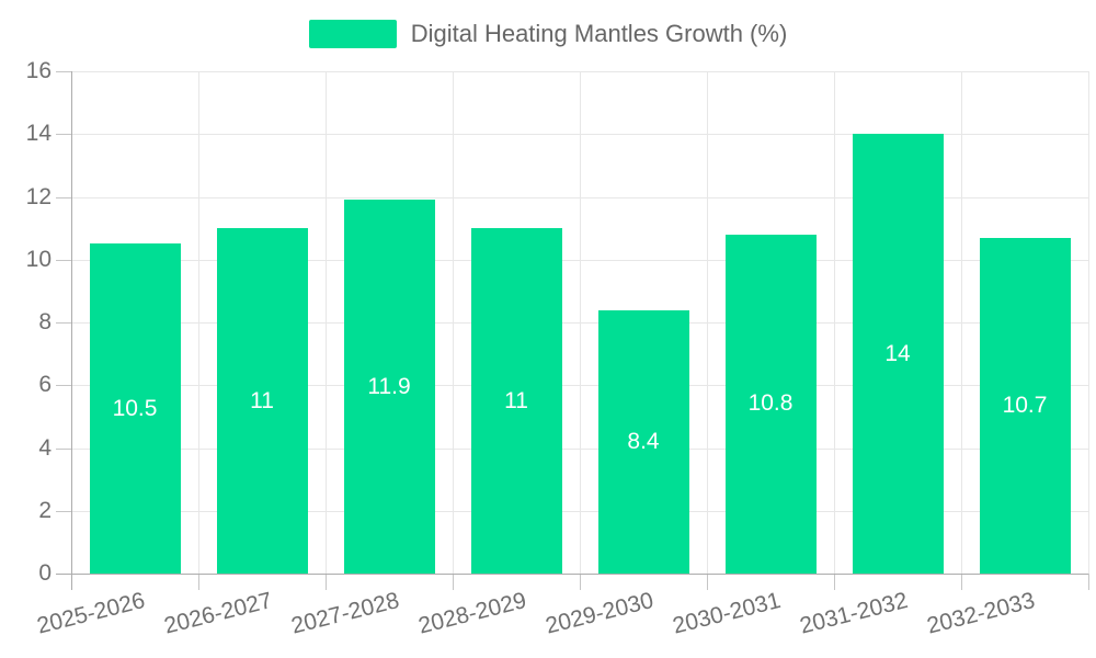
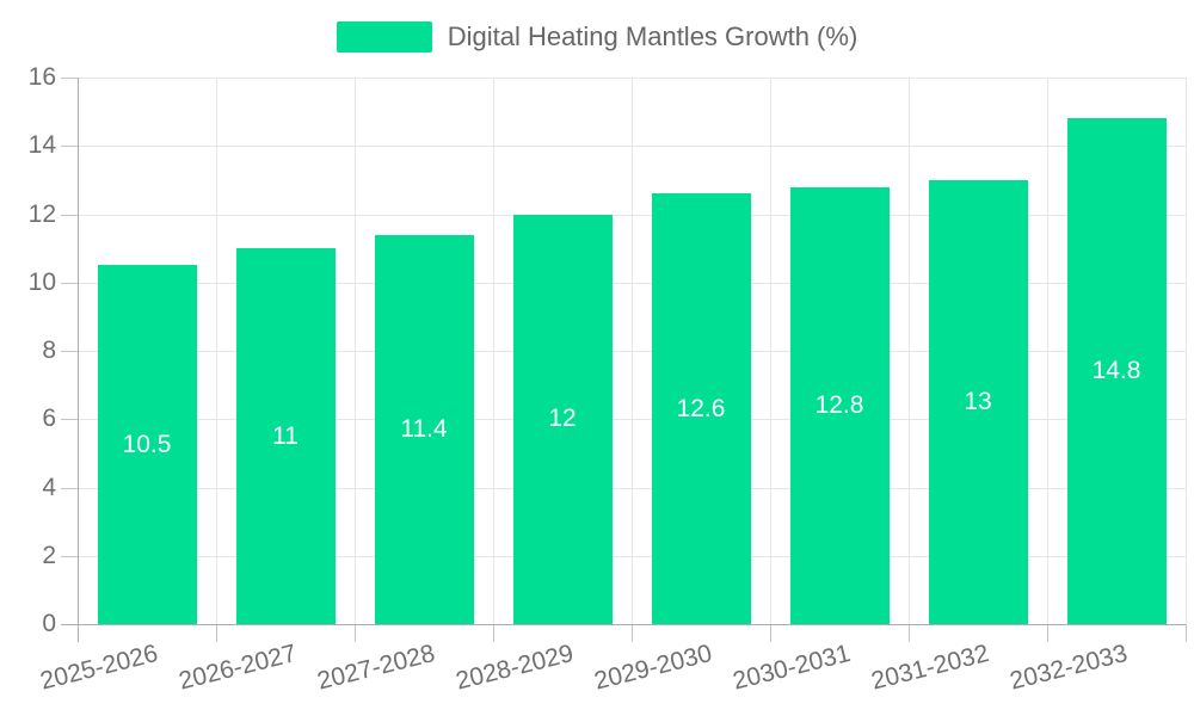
2027-2028: 11.9 -> 11.4
2028-2029: 11 -> 12
2029-2030: 8.4 -> 12.6
2030-2031: 10.8 -> 12.8
2031-2032: 14 -> 13
2032-2033: 10.7 -> 14.8
